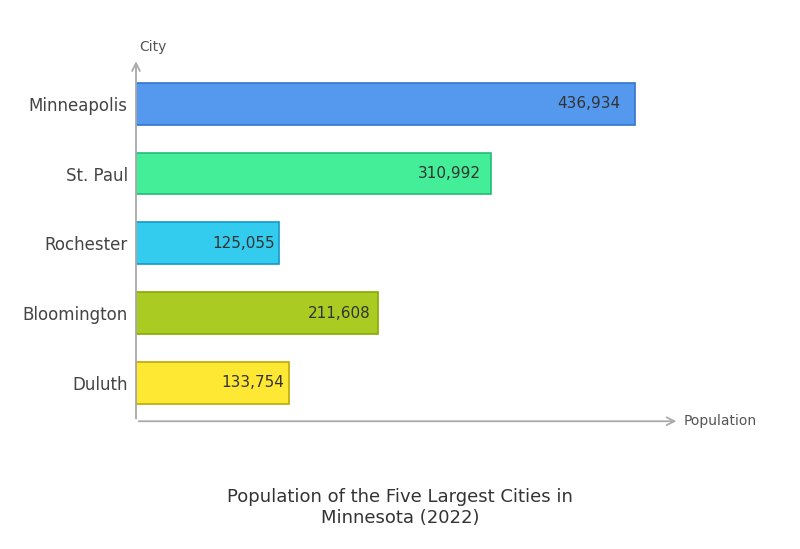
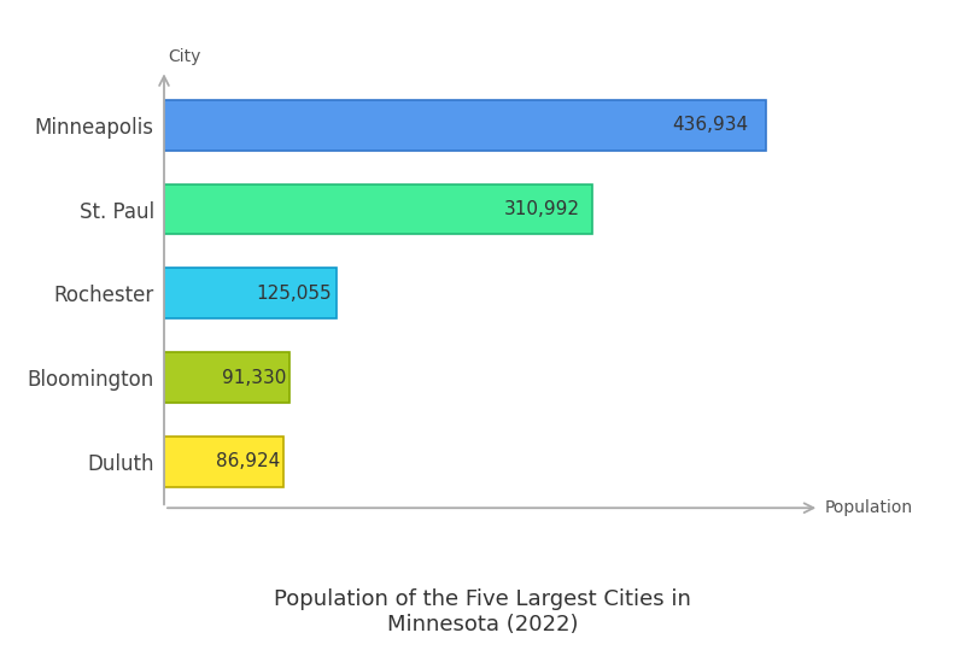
Bloomington: 211,608 -> 91,330
Duluth: 133,754 -> 86,924
